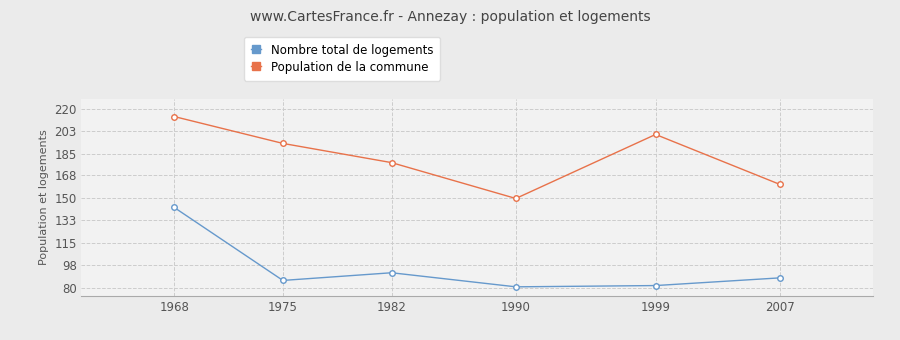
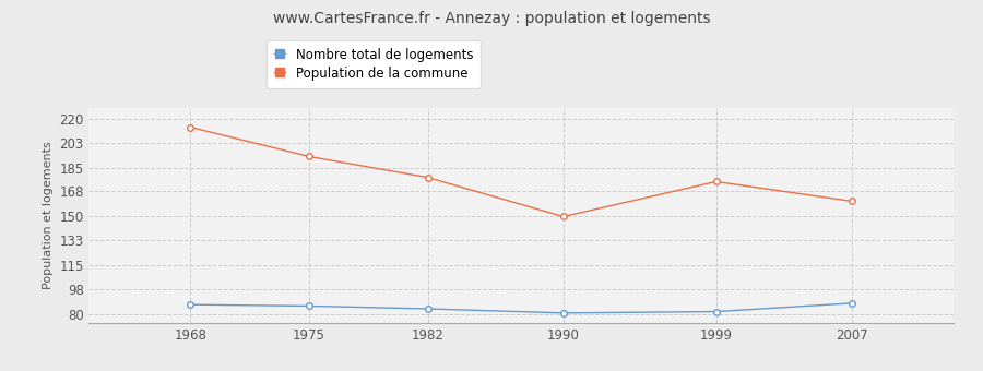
Nombre total de logements/1968: 143 -> 87
Nombre total de logements/1982: 92 -> 84
Population de la commune/1999: 200 -> 175
